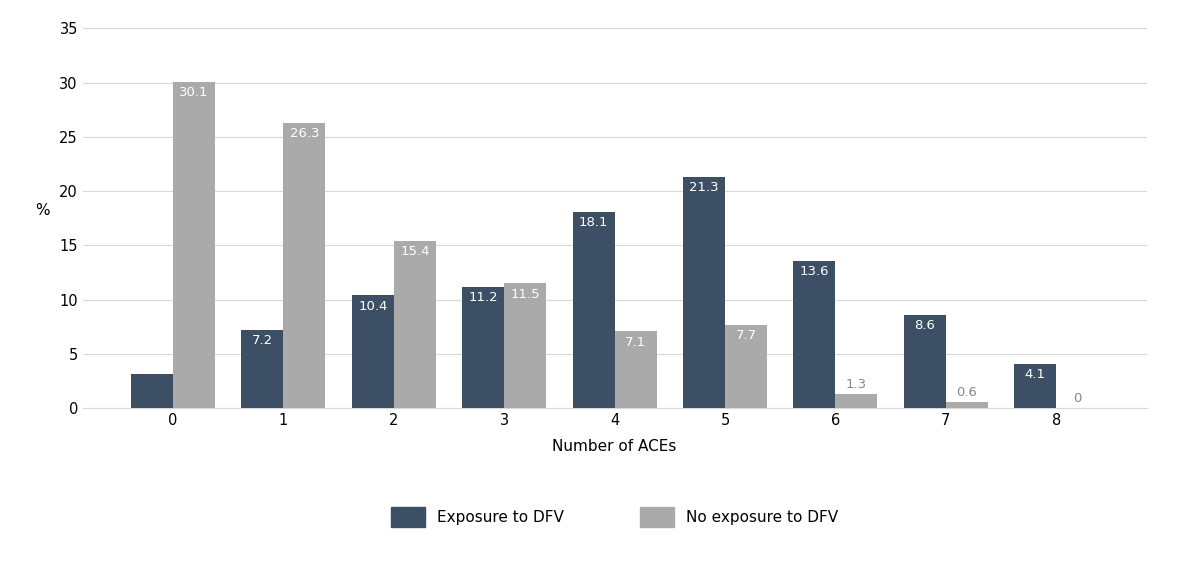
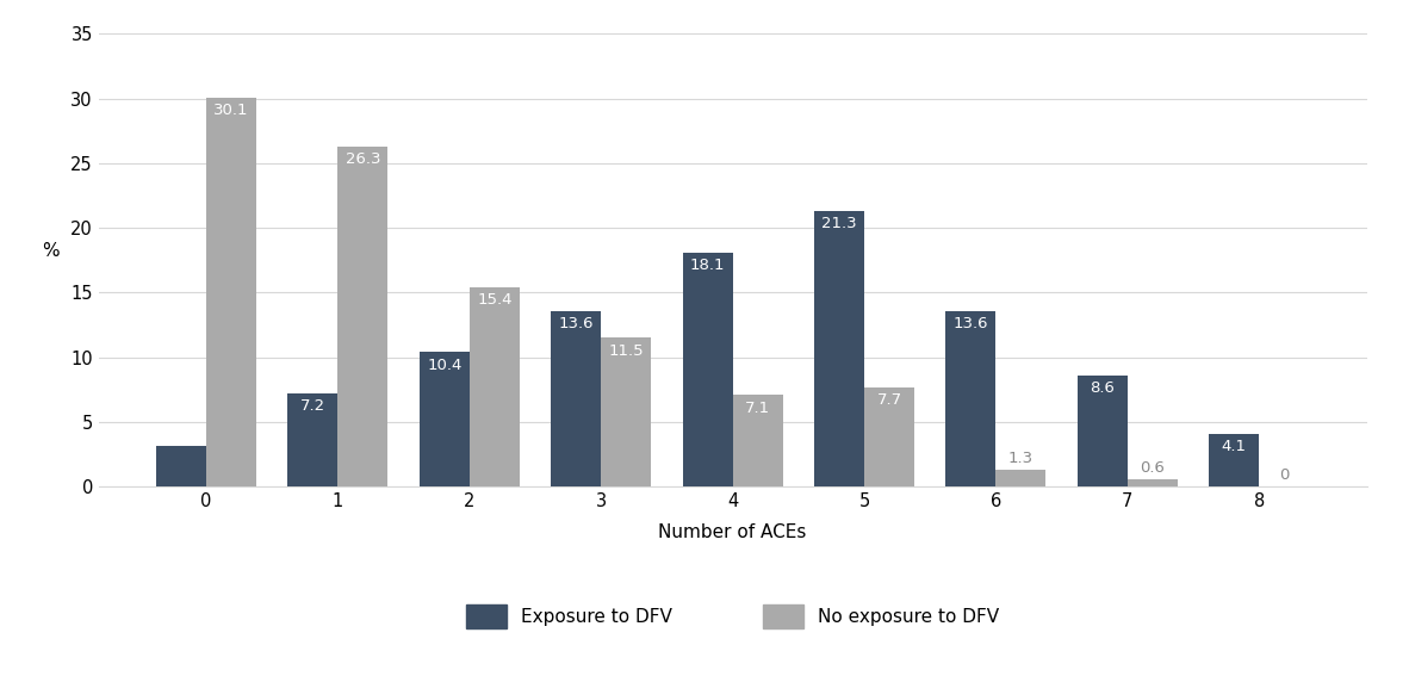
Exposure to DFV/3: 11.2 -> 13.6
